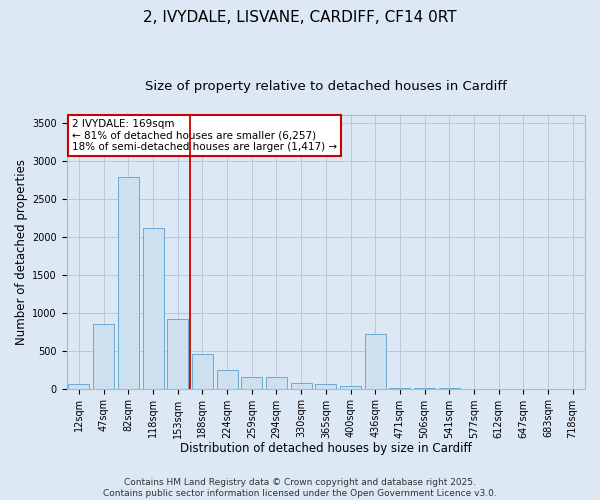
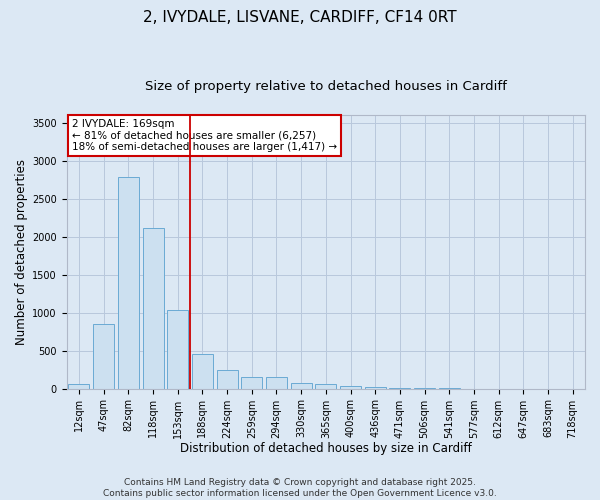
153sqm: 920 -> 1040
436sqm: 720 -> 20
